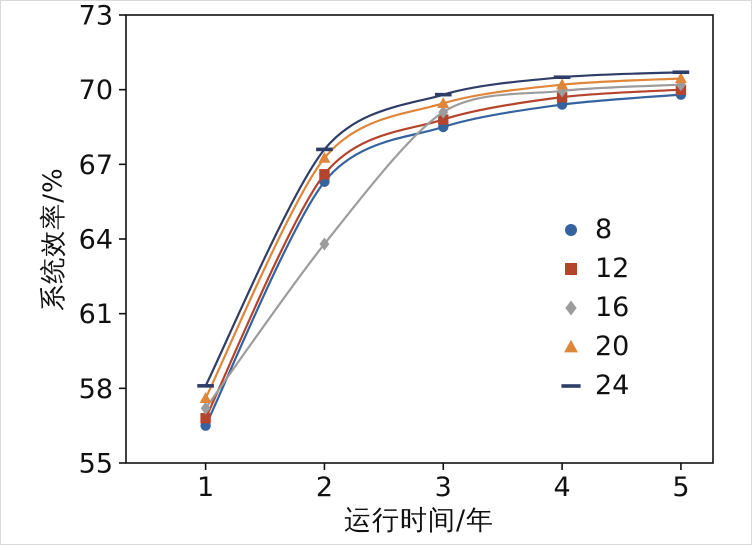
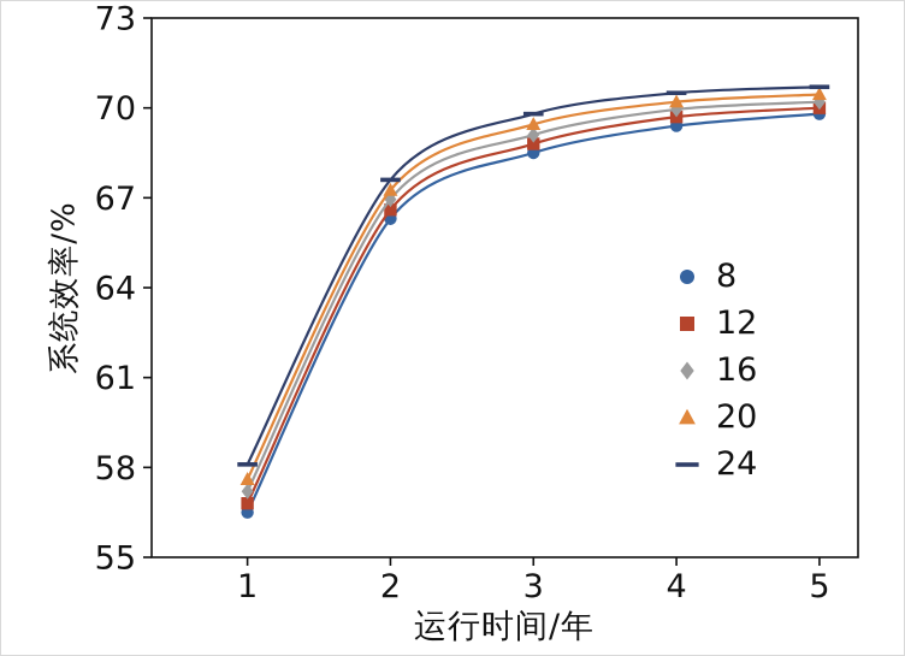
16/2: 63.8 -> 67.0
